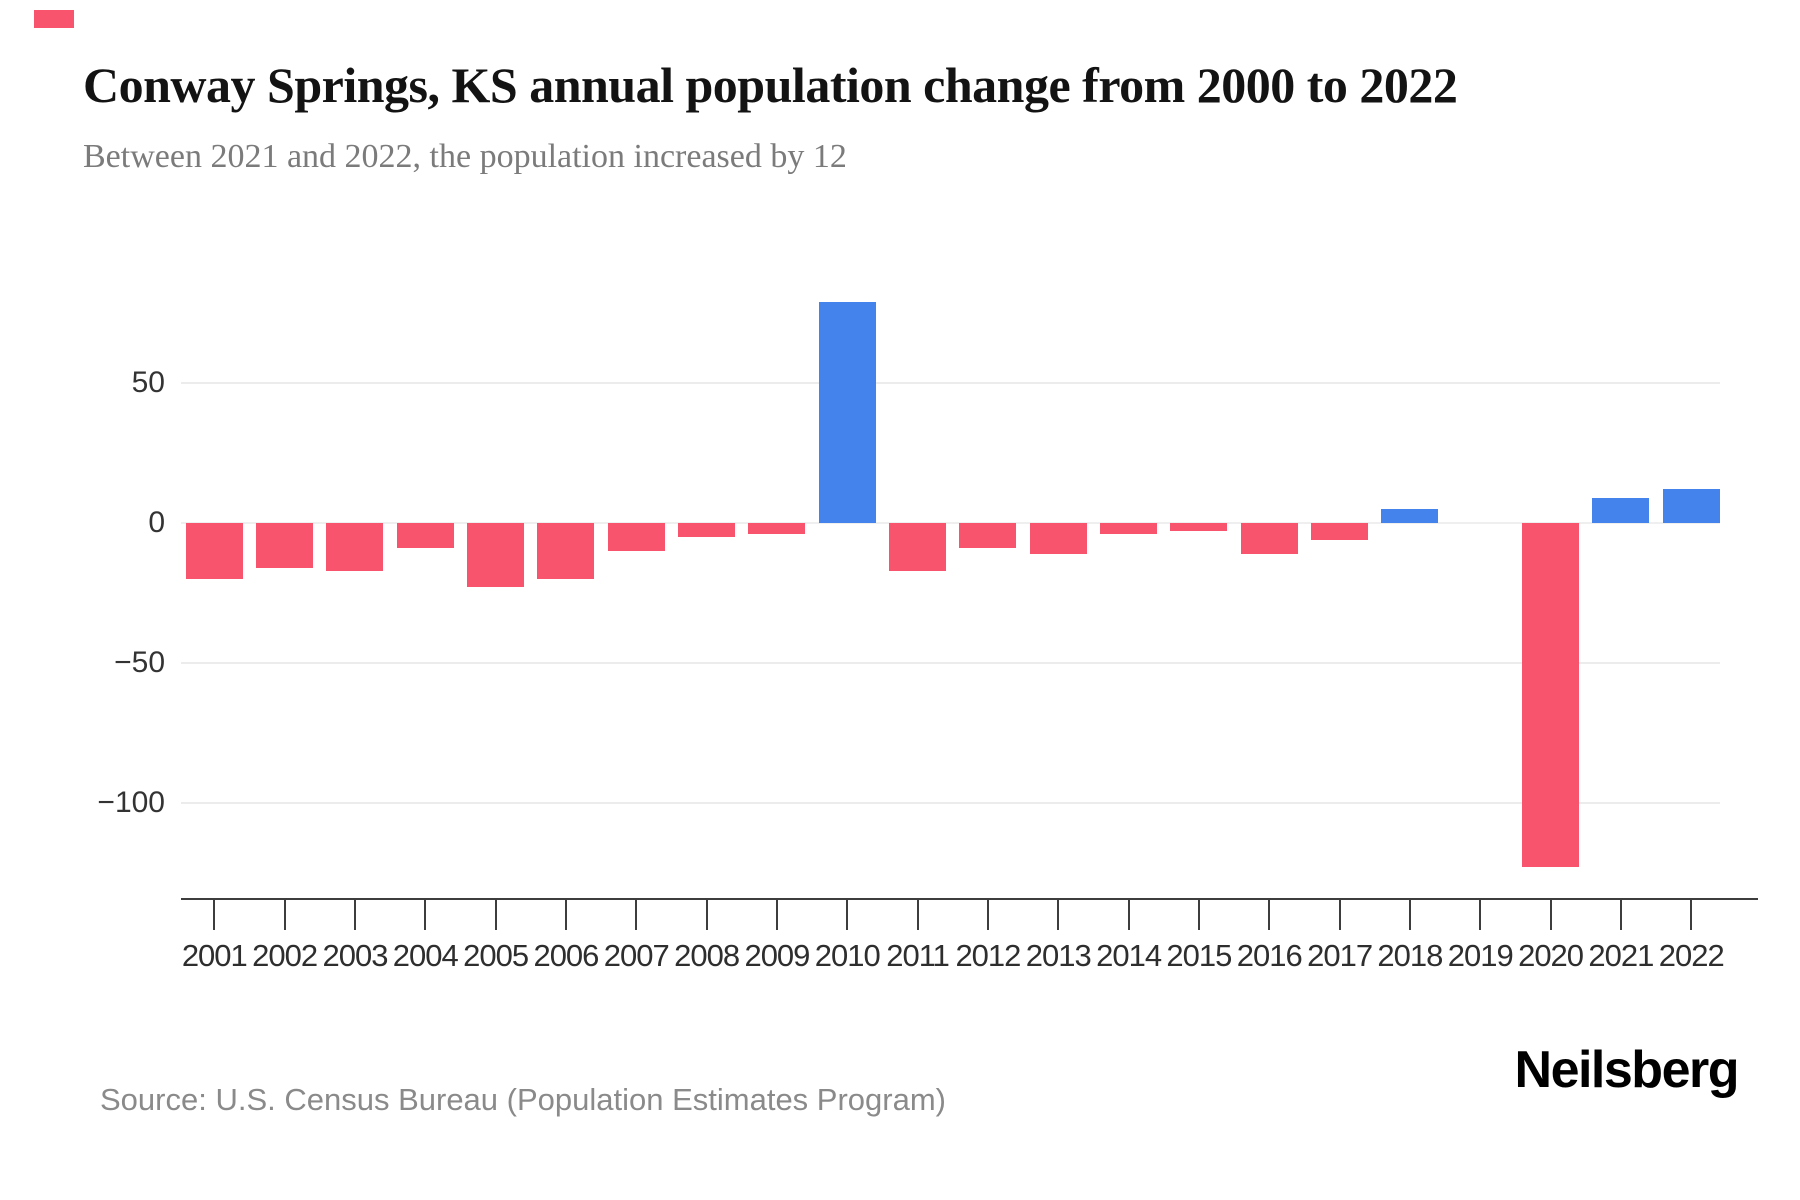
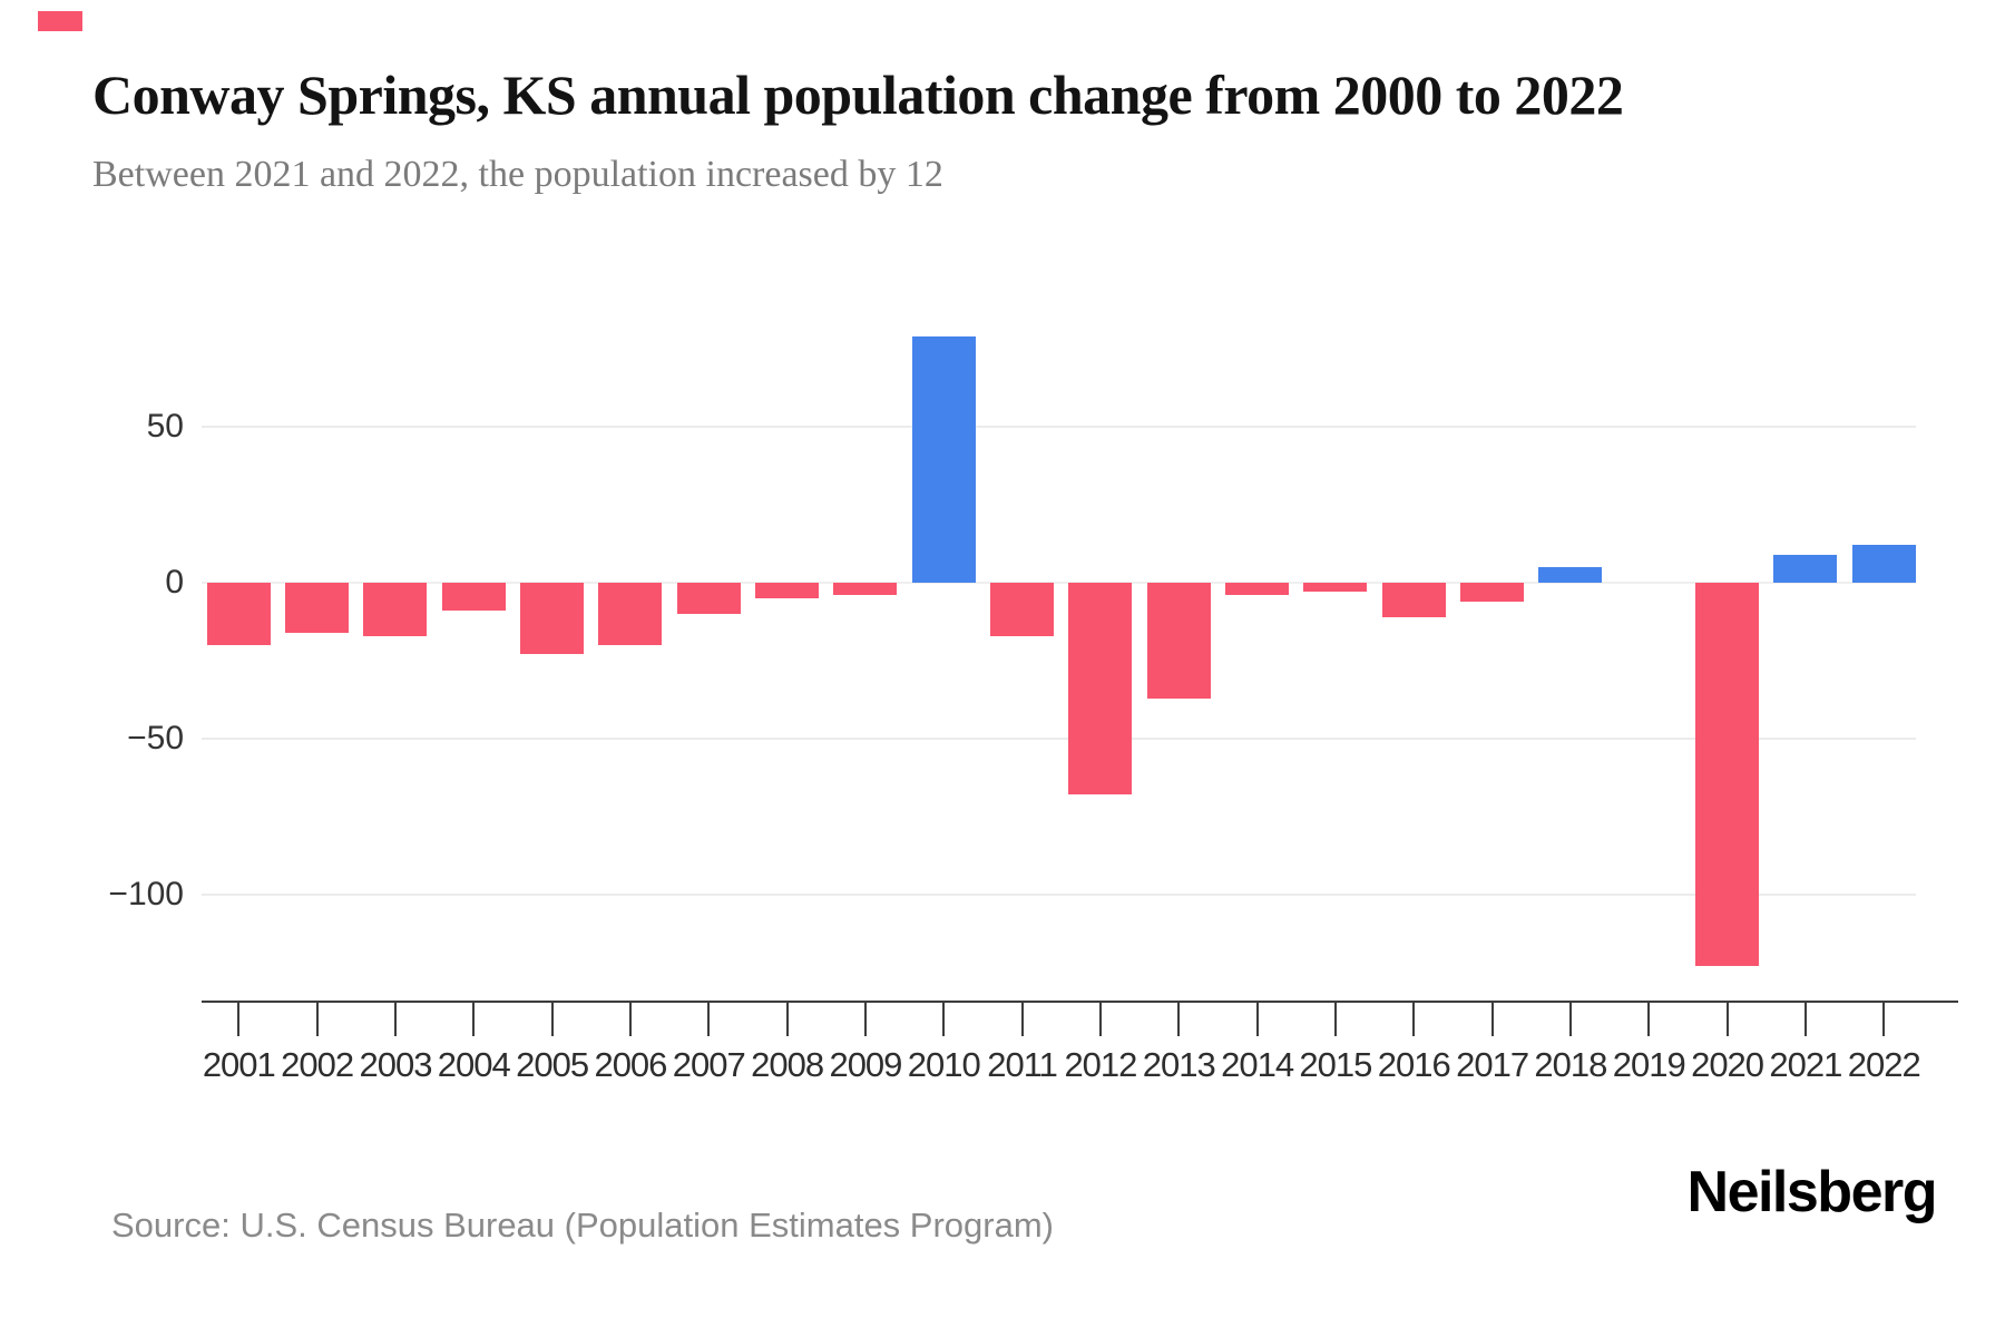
2012: -9 -> -68
2013: -11 -> -37
